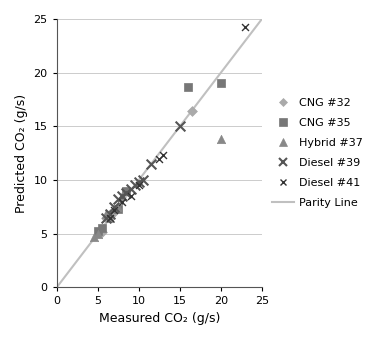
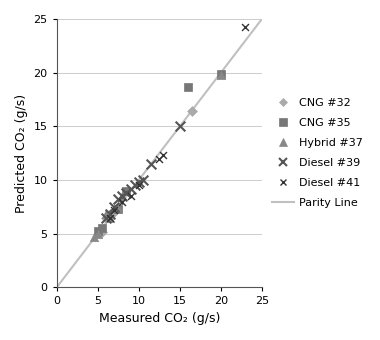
CNG #35/20: 19.0 -> 19.9
Hybrid #37/20: 13.8 -> 19.8
